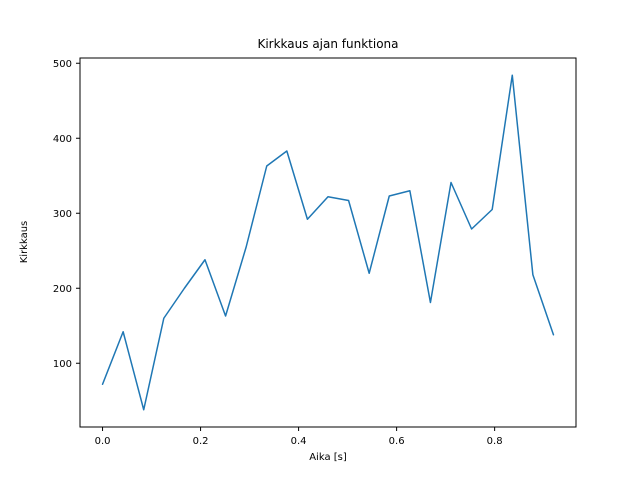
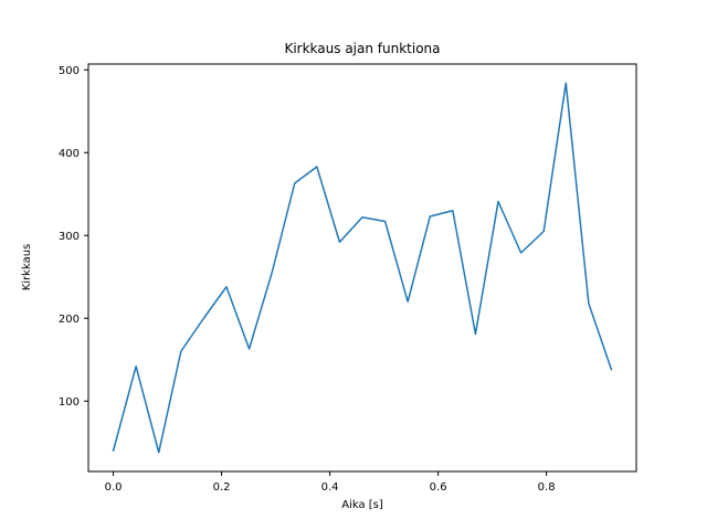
0.0: 70 -> 40
